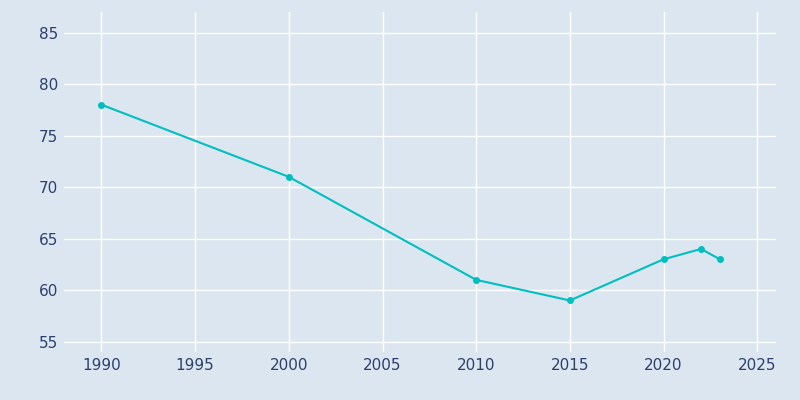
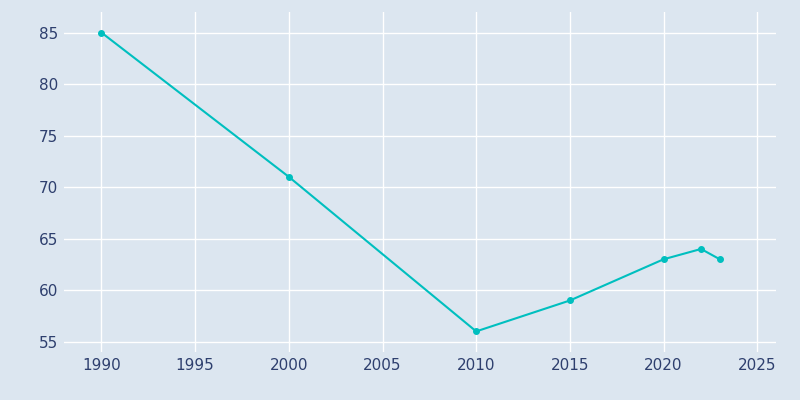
1990: 78 -> 85
2010: 61 -> 56
